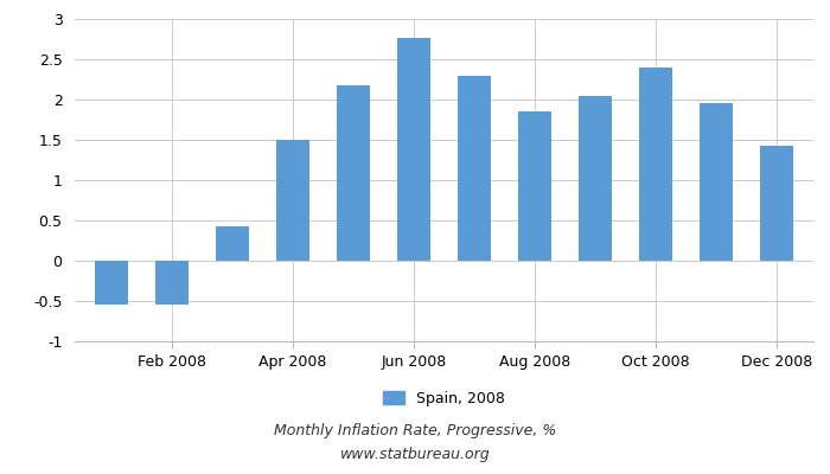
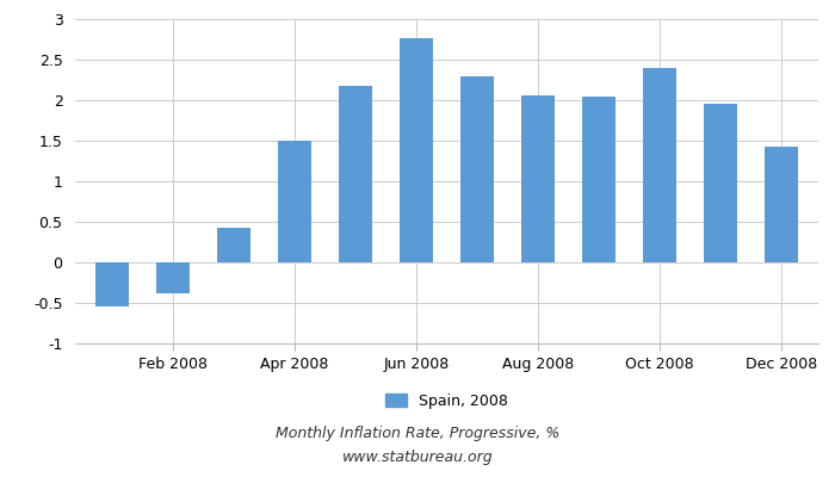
Feb 2008: -0.54 -> -0.38
Aug 2008: 1.86 -> 2.06
